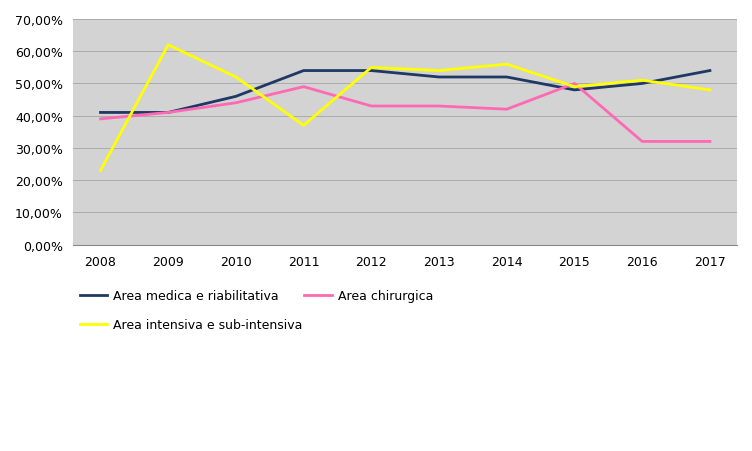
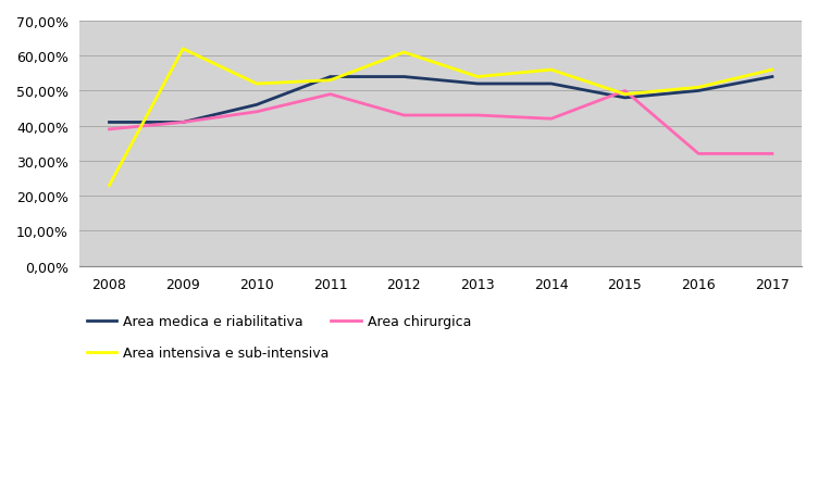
Area intensiva e sub-intensiva/2011: 37% -> 53%
Area intensiva e sub-intensiva/2012: 55% -> 61%
Area intensiva e sub-intensiva/2017: 48% -> 56%
